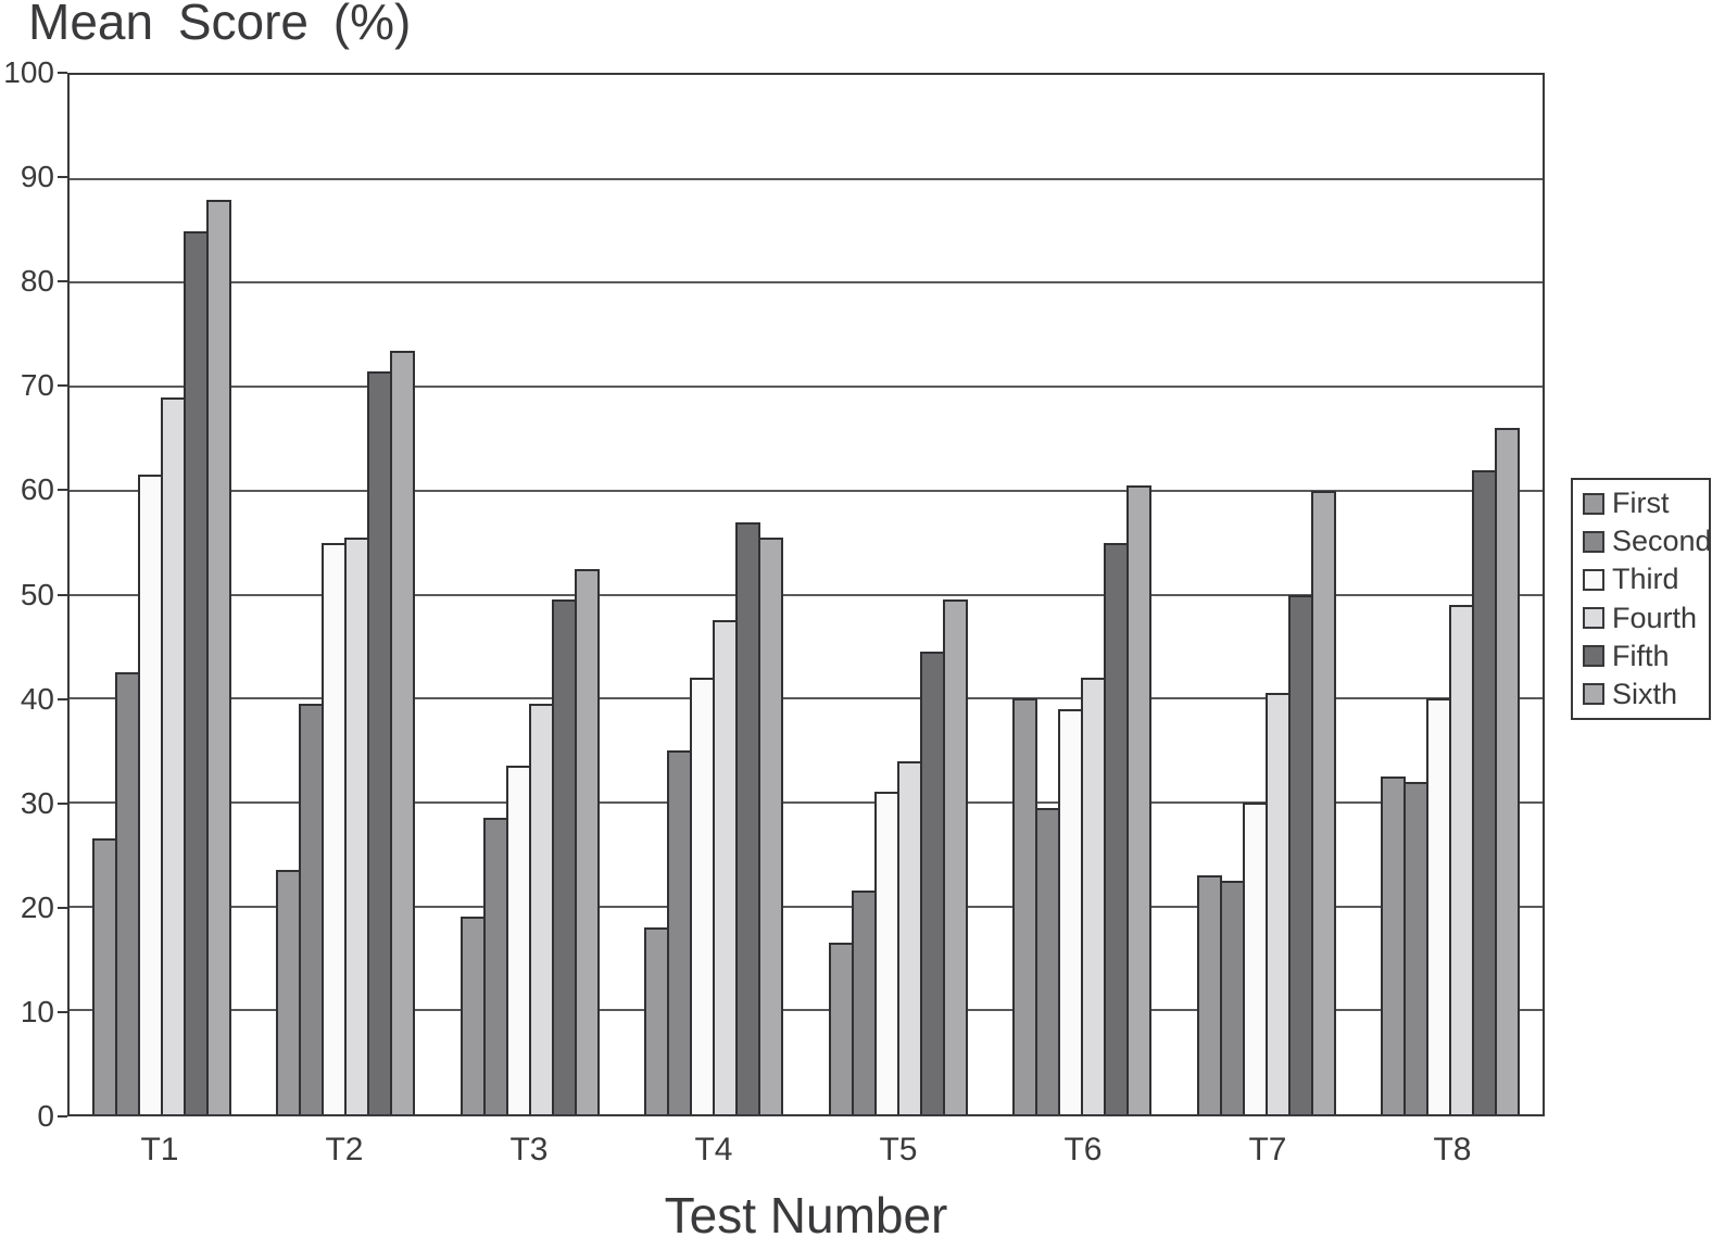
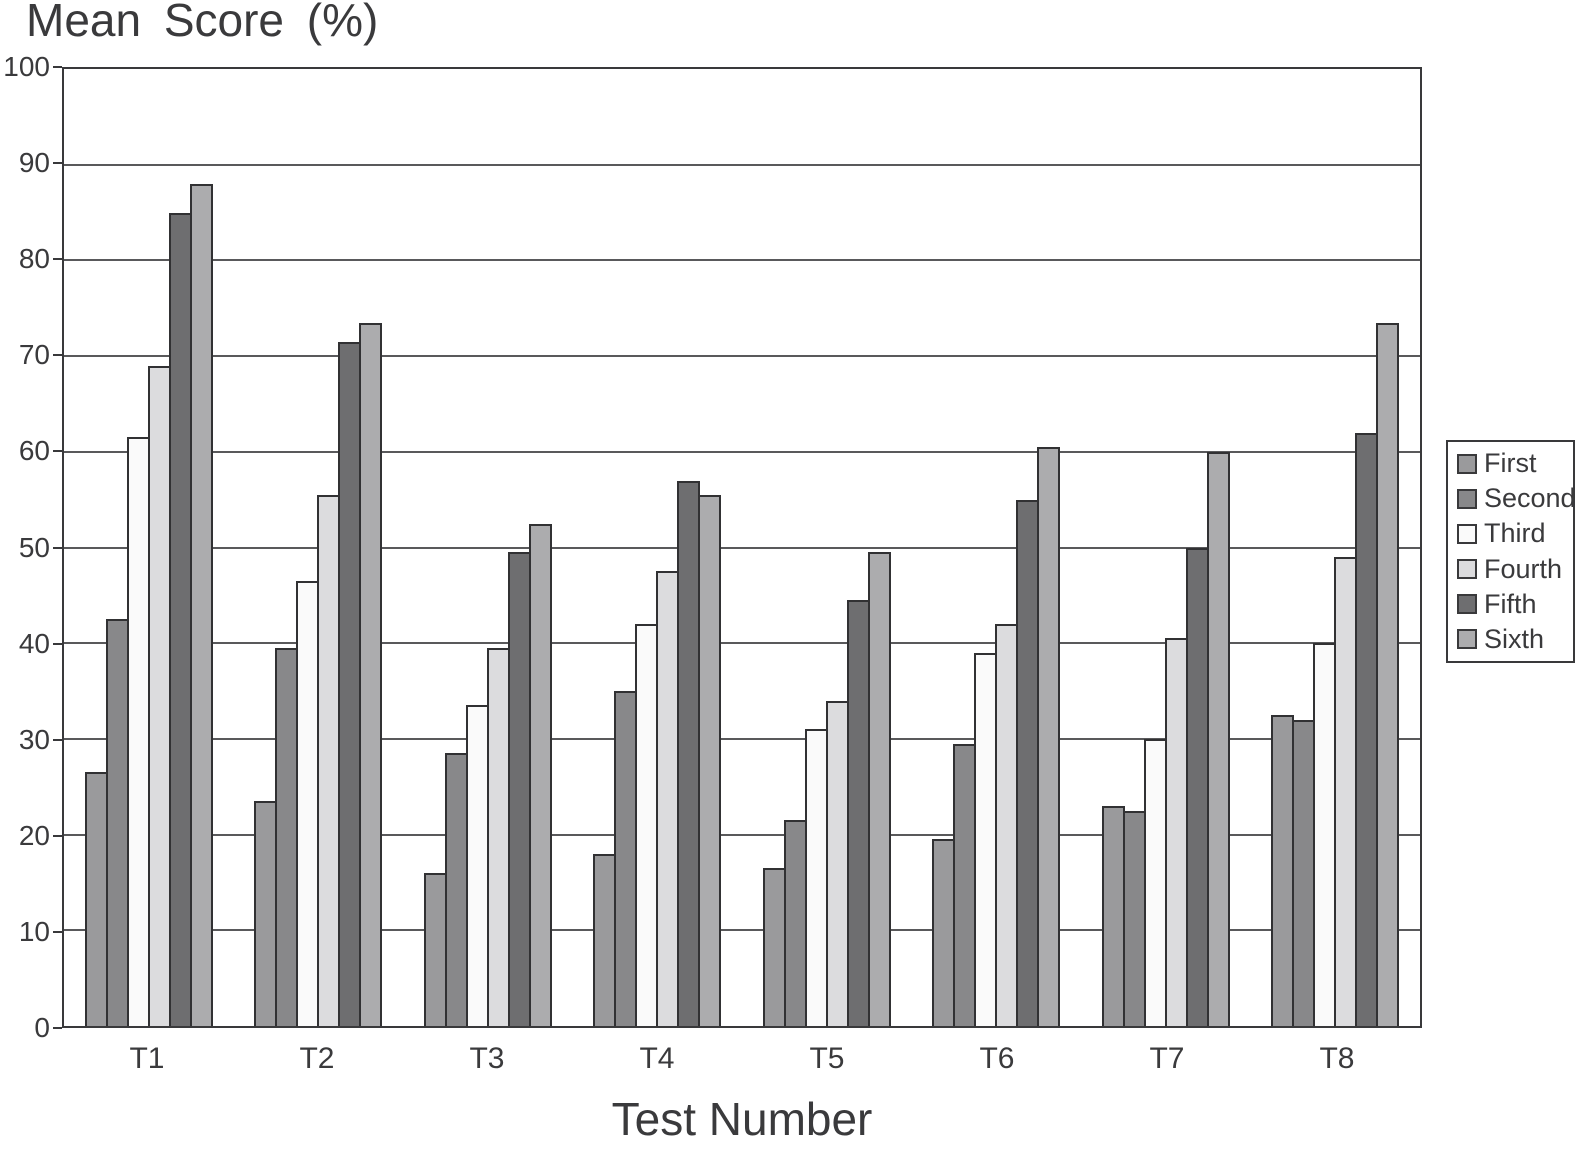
Third/T2: 55 -> 46
First/T3: 19 -> 16
First/T6: 40 -> 20
Sixth/T8: 66 -> 74
